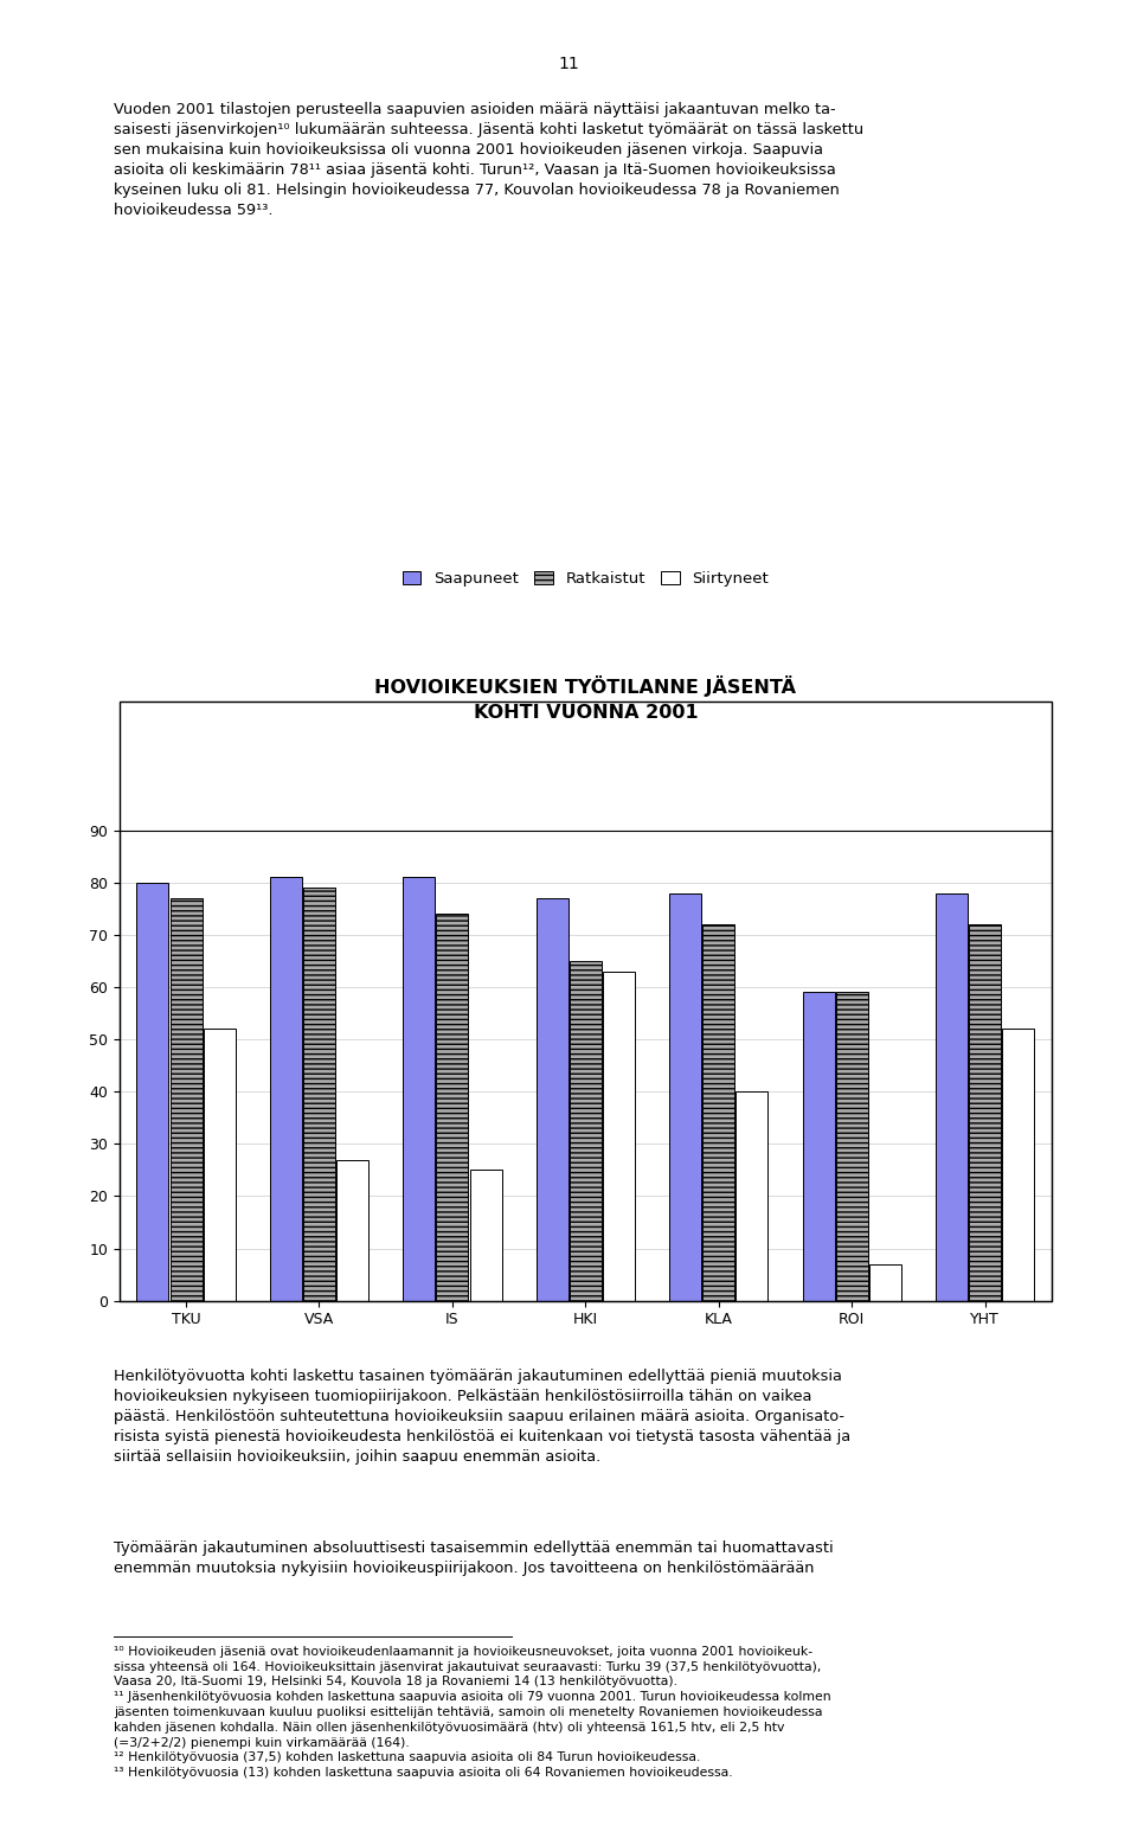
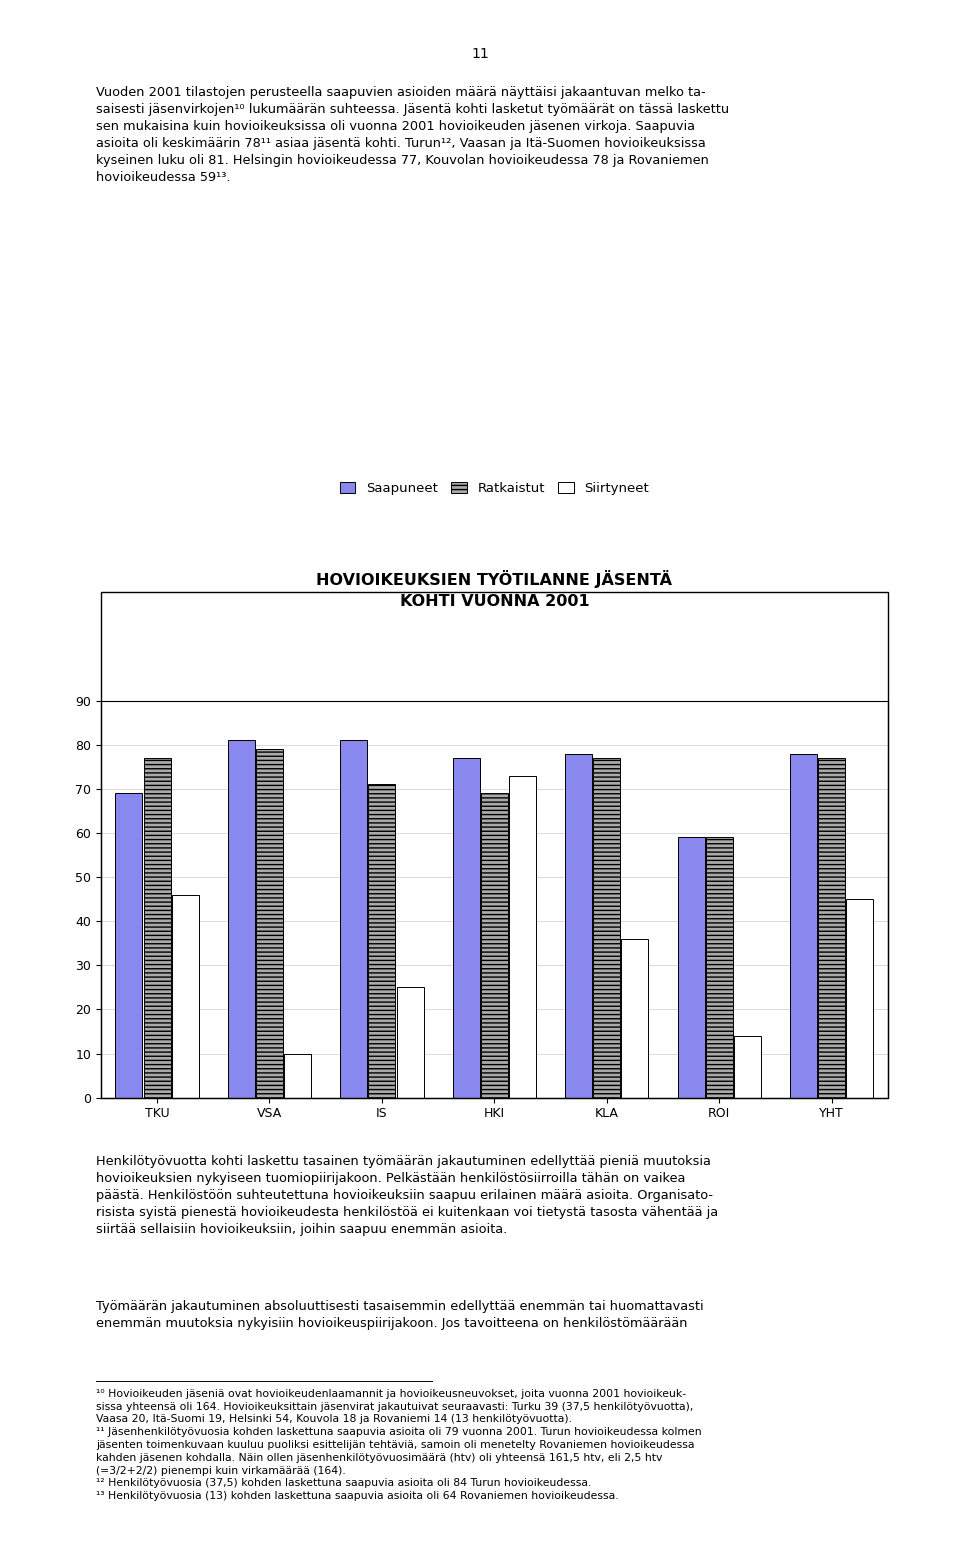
Saapuneet/TKU: 80 -> 69
Siirtyneet/TKU: 52 -> 46
Siirtyneet/VSA: 27 -> 10
Ratkaistut/IS: 74 -> 71
Ratkaistut/HKI: 65 -> 69
Siirtyneet/HKI: 63 -> 73
Ratkaistut/KLA: 72 -> 77
Siirtyneet/KLA: 40 -> 36
Siirtyneet/ROI: 7 -> 14
Ratkaistut/YHT: 72 -> 77
Siirtyneet/YHT: 52 -> 45
